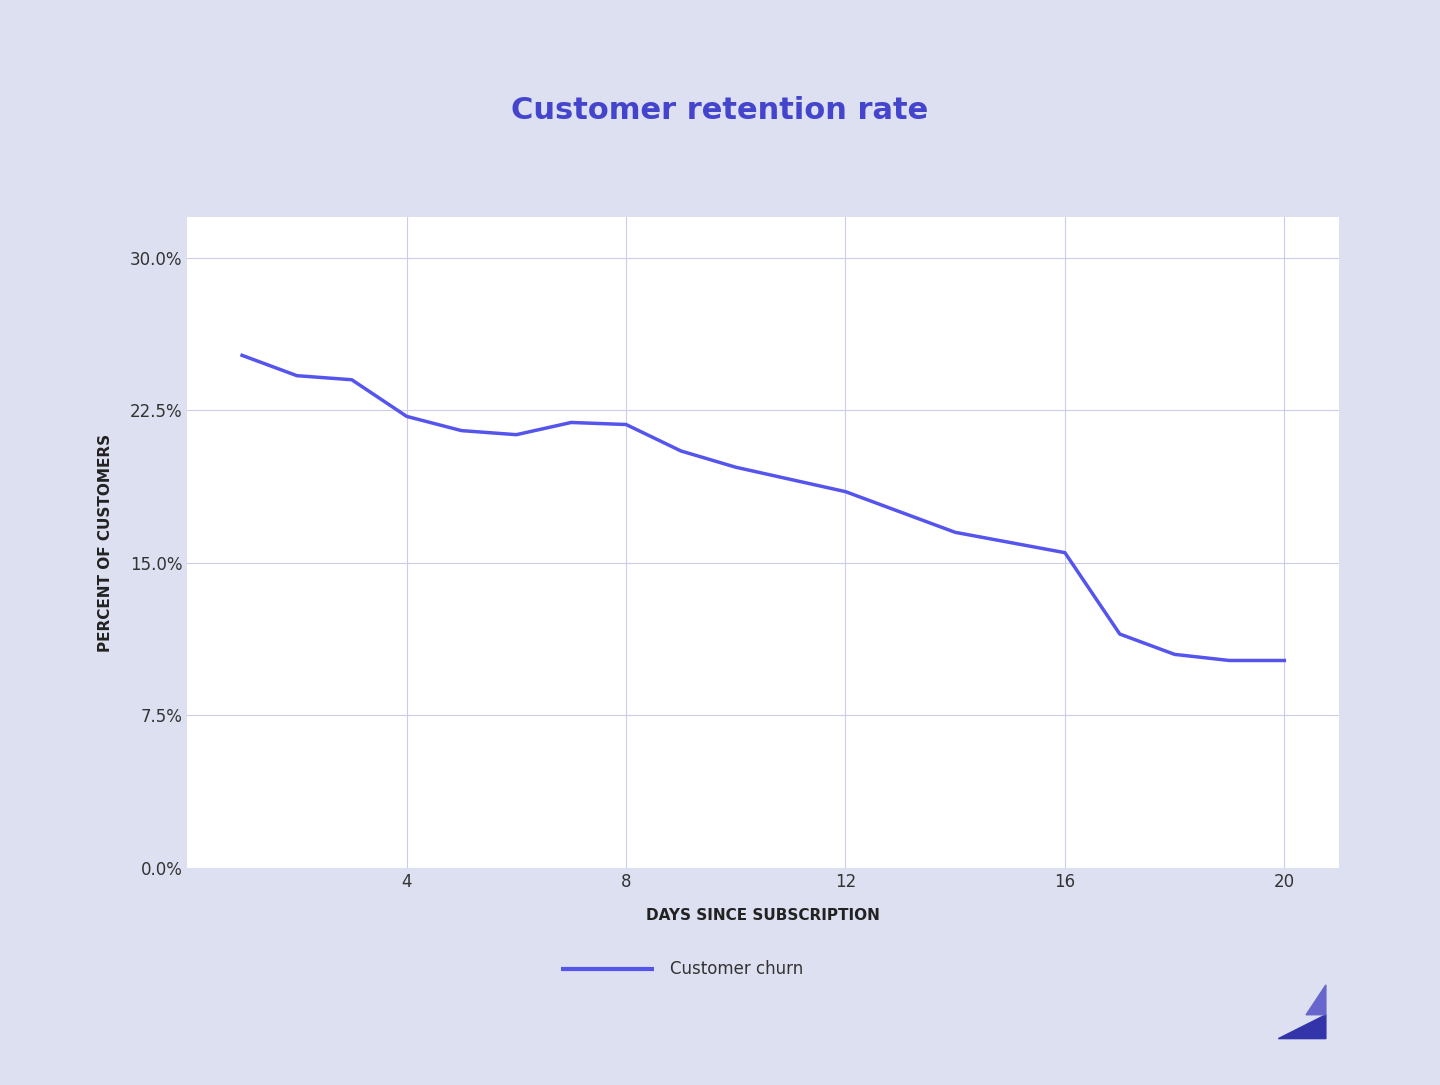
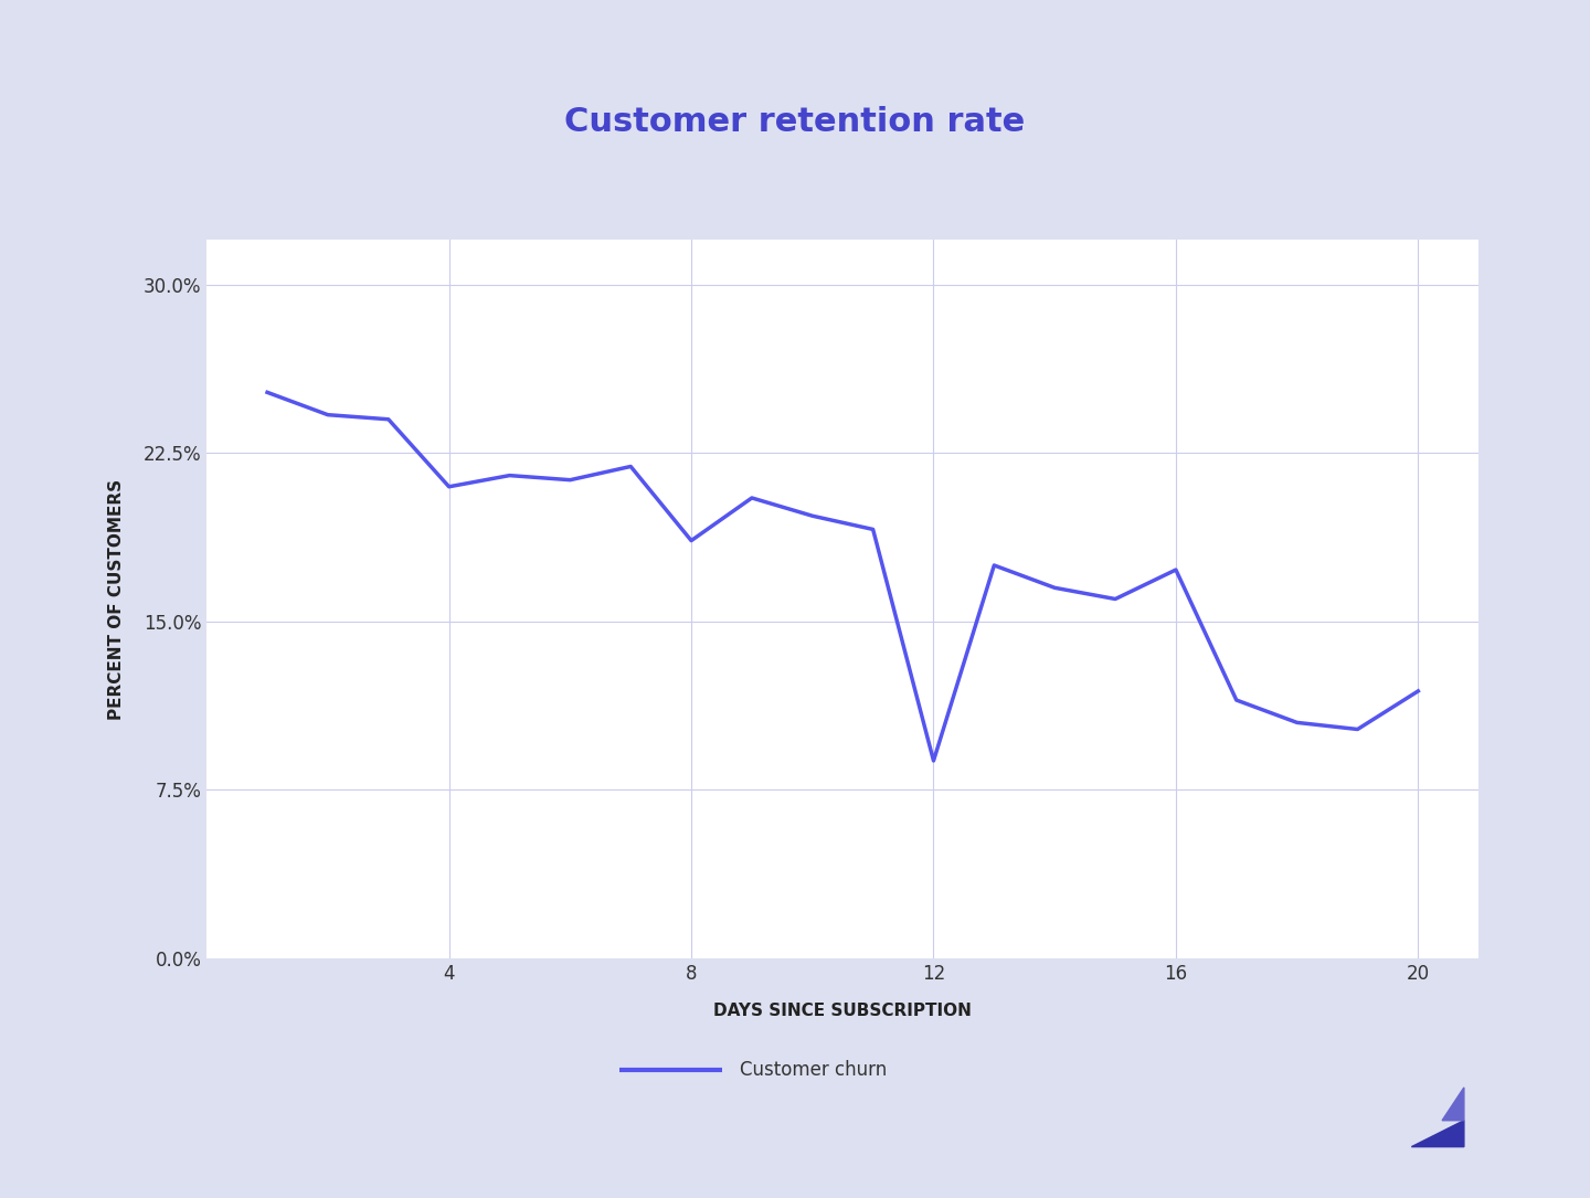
4: 22.2% -> 21.0%
8: 21.8% -> 18.6%
12: 18.5% -> 8.8%
16: 15.5% -> 17.3%
20: 10.2% -> 11.9%
